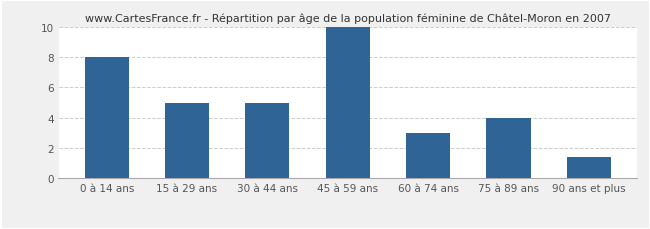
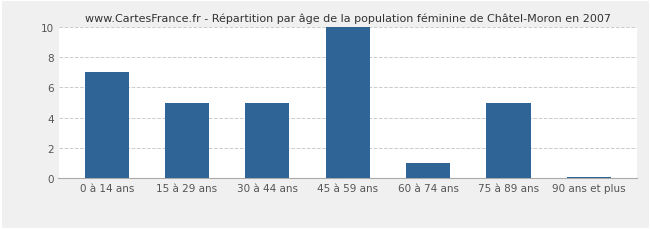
0 à 14 ans: 8.0 -> 7.0
60 à 74 ans: 3.0 -> 1.0
75 à 89 ans: 4.0 -> 5.0
90 ans et plus: 1.4 -> 0.1
